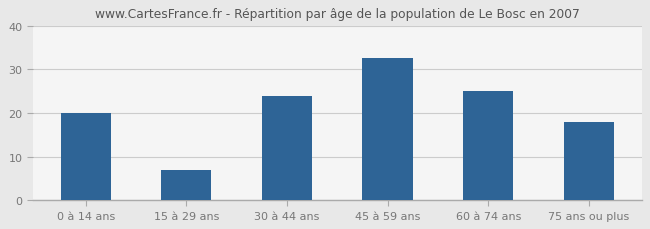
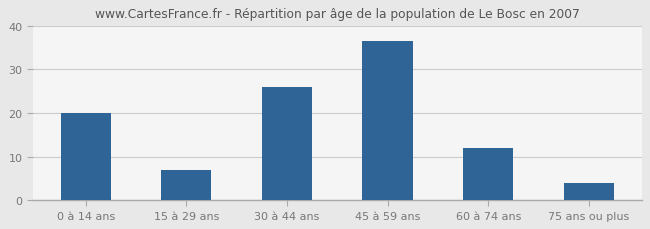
30 à 44 ans: 24.0 -> 26.0
45 à 59 ans: 32.5 -> 36.5
60 à 74 ans: 25.0 -> 12.0
75 ans ou plus: 18.0 -> 4.0
